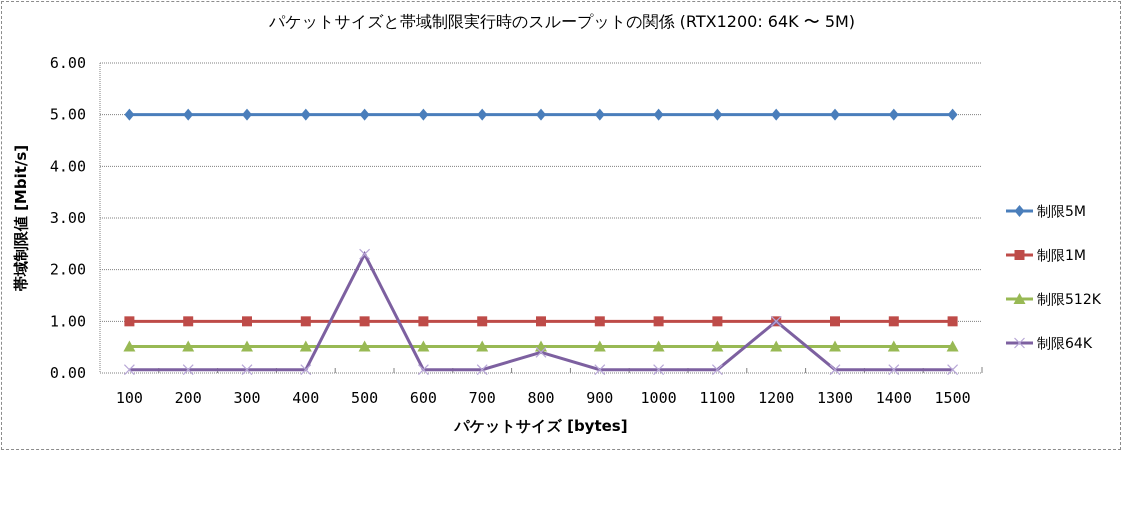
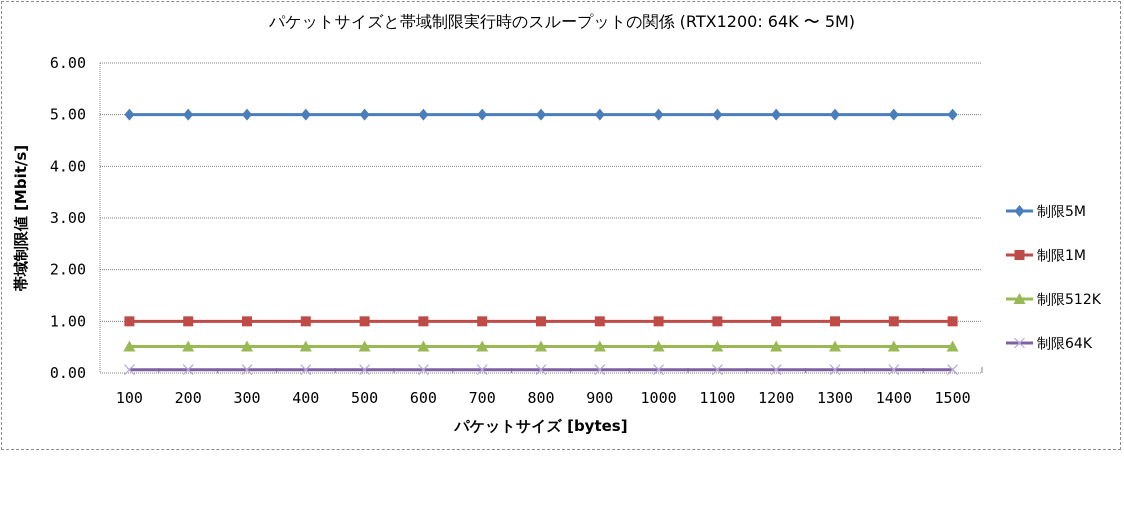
制限64K/500: 2.3 -> 0.1
制限64K/800: 0.4 -> 0.1
制限64K/1200: 1.0 -> 0.1
